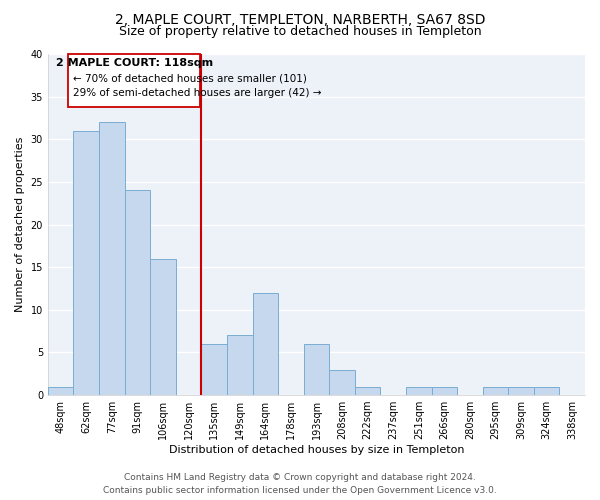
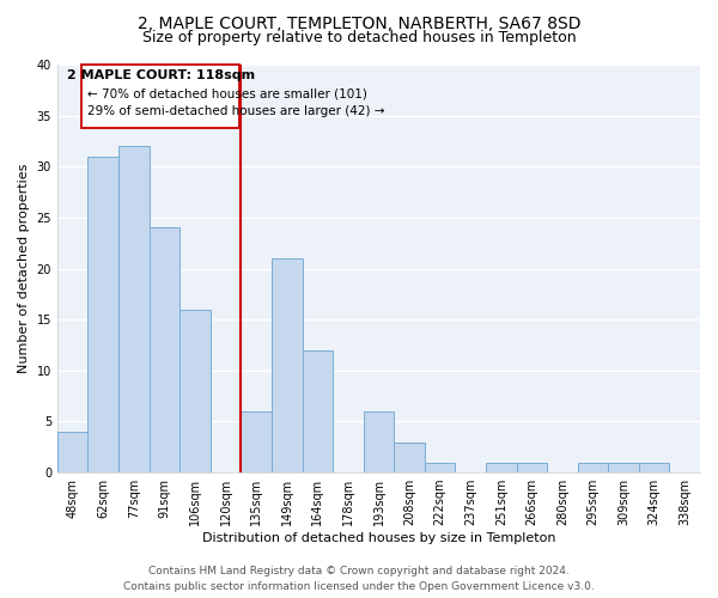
48sqm: 1 -> 4
149sqm: 7 -> 21
